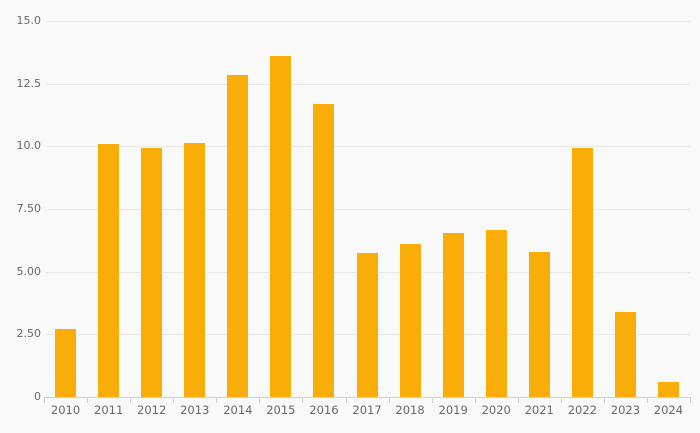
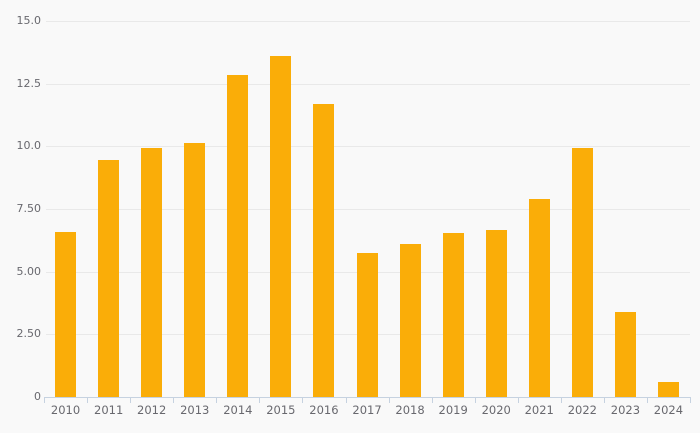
2010: 2.7 -> 6.6
2011: 10.1 -> 9.4
2021: 5.8 -> 7.9
